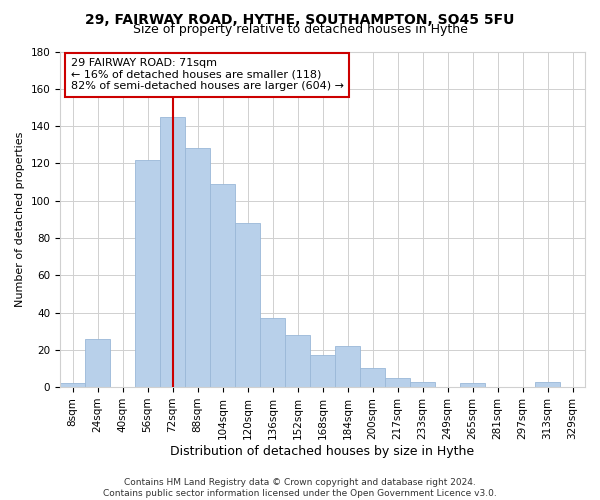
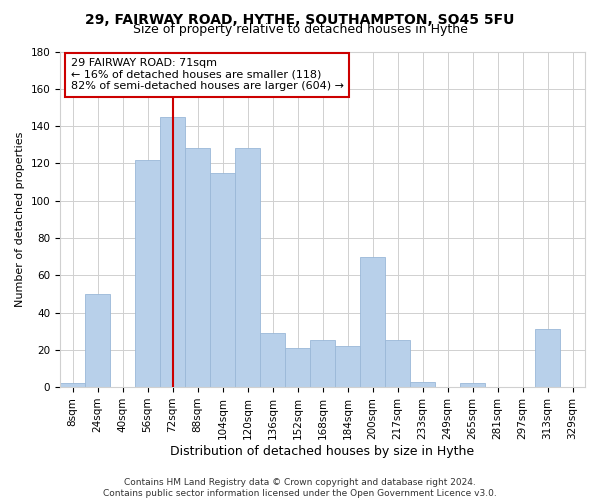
24sqm: 26 -> 50
104sqm: 109 -> 115
120sqm: 88 -> 128
136sqm: 37 -> 29
152sqm: 28 -> 21
168sqm: 17 -> 25
200sqm: 10 -> 70
217sqm: 5 -> 25
313sqm: 3 -> 31
